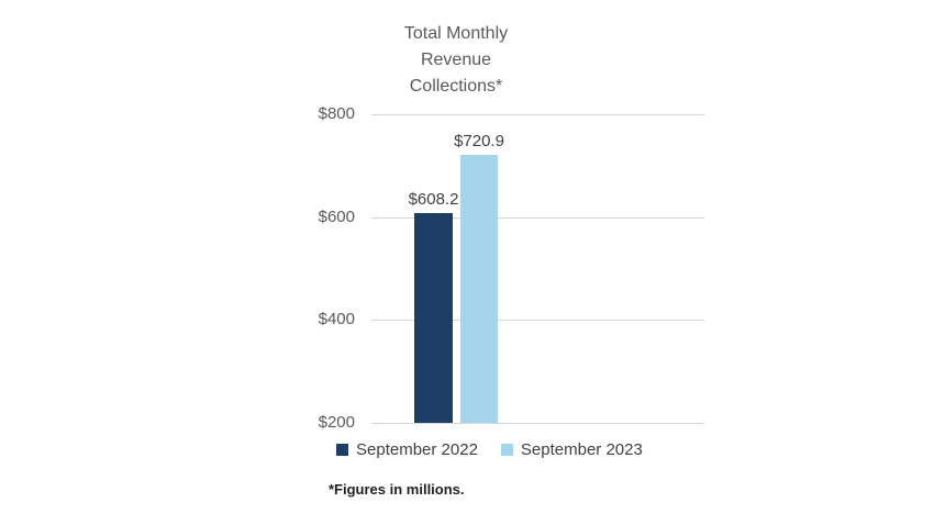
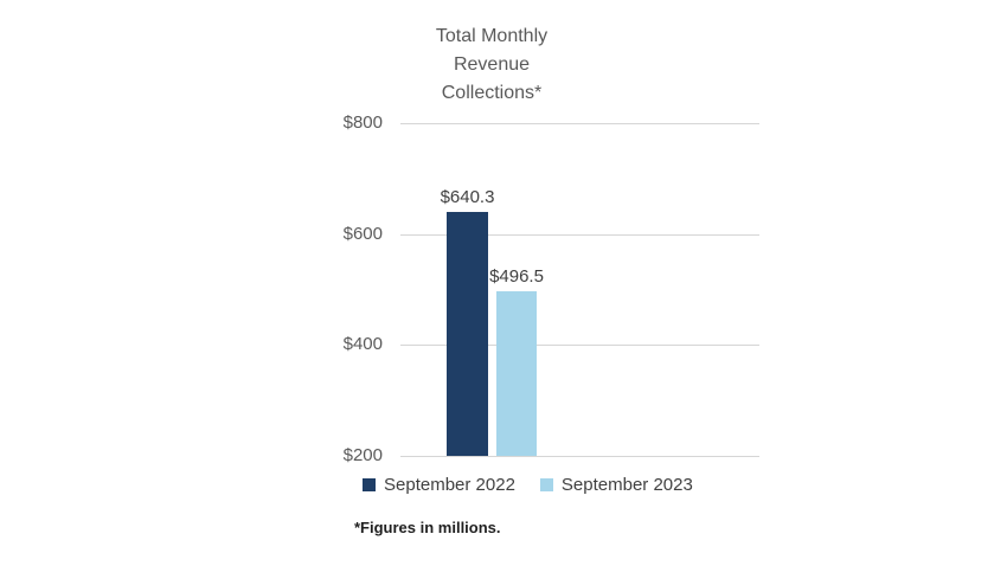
September 2022: $608.2 -> $640.3
September 2023: $720.9 -> $496.5
